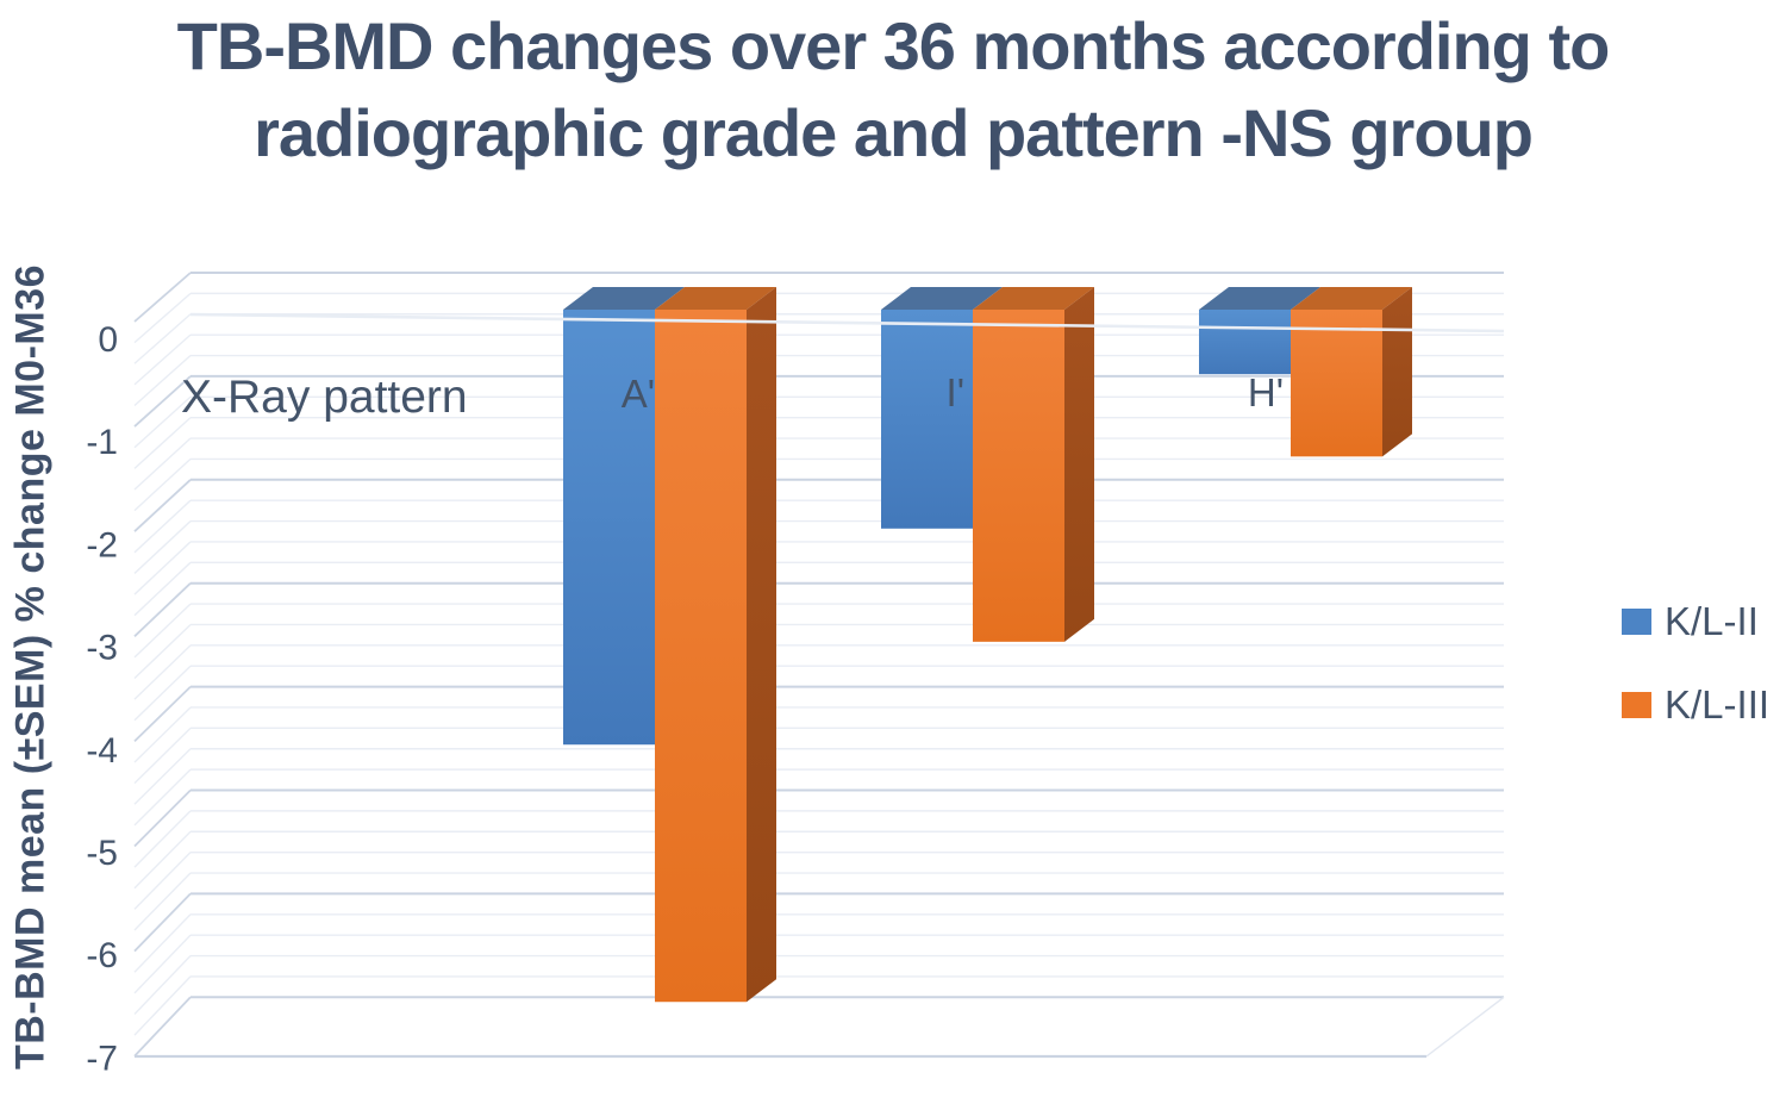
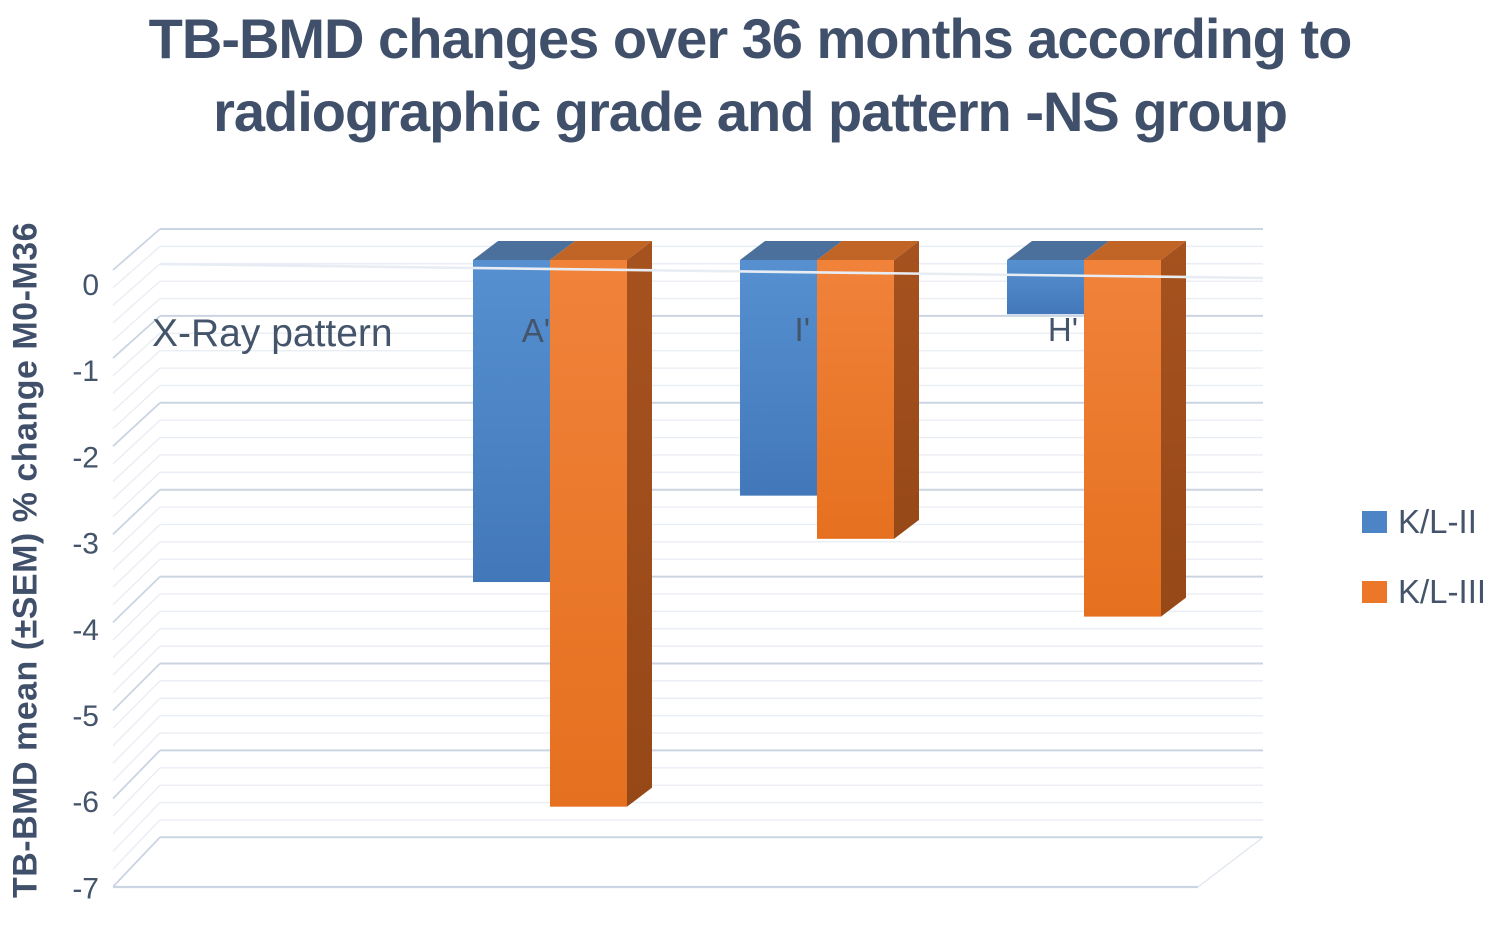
K/L-II/A': -4.1 -> -3.6
K/L-III/A': -6.6 -> -6.2
K/L-II/I': -2.0 -> -2.6
K/L-III/H': -1.3 -> -4.0
